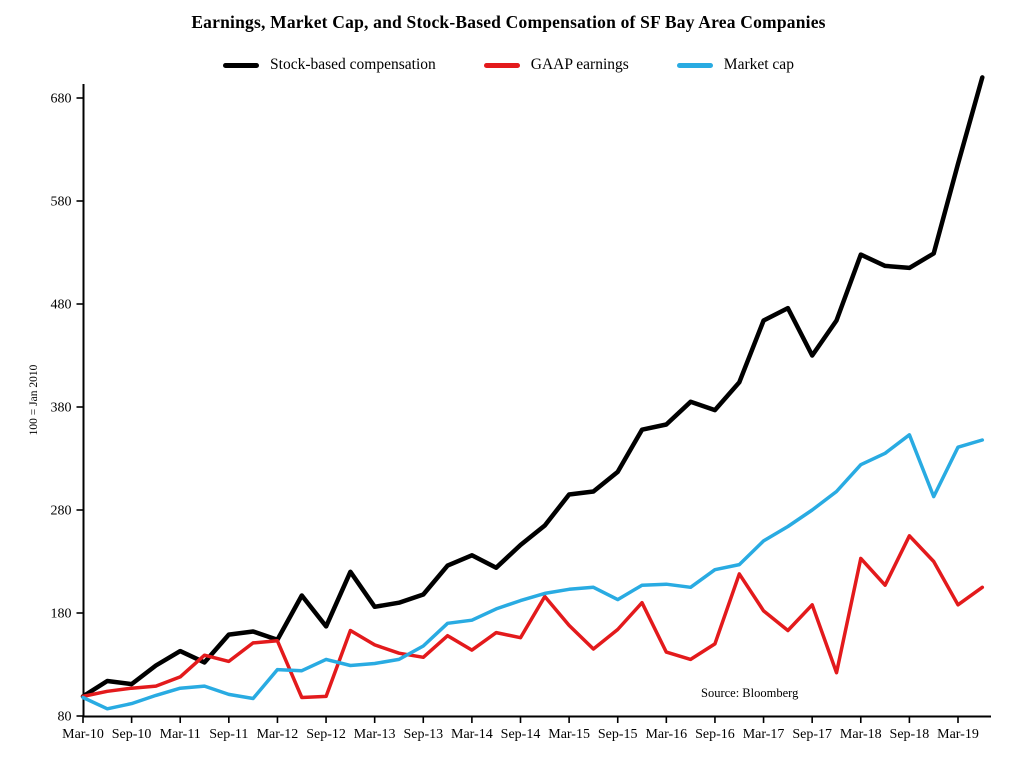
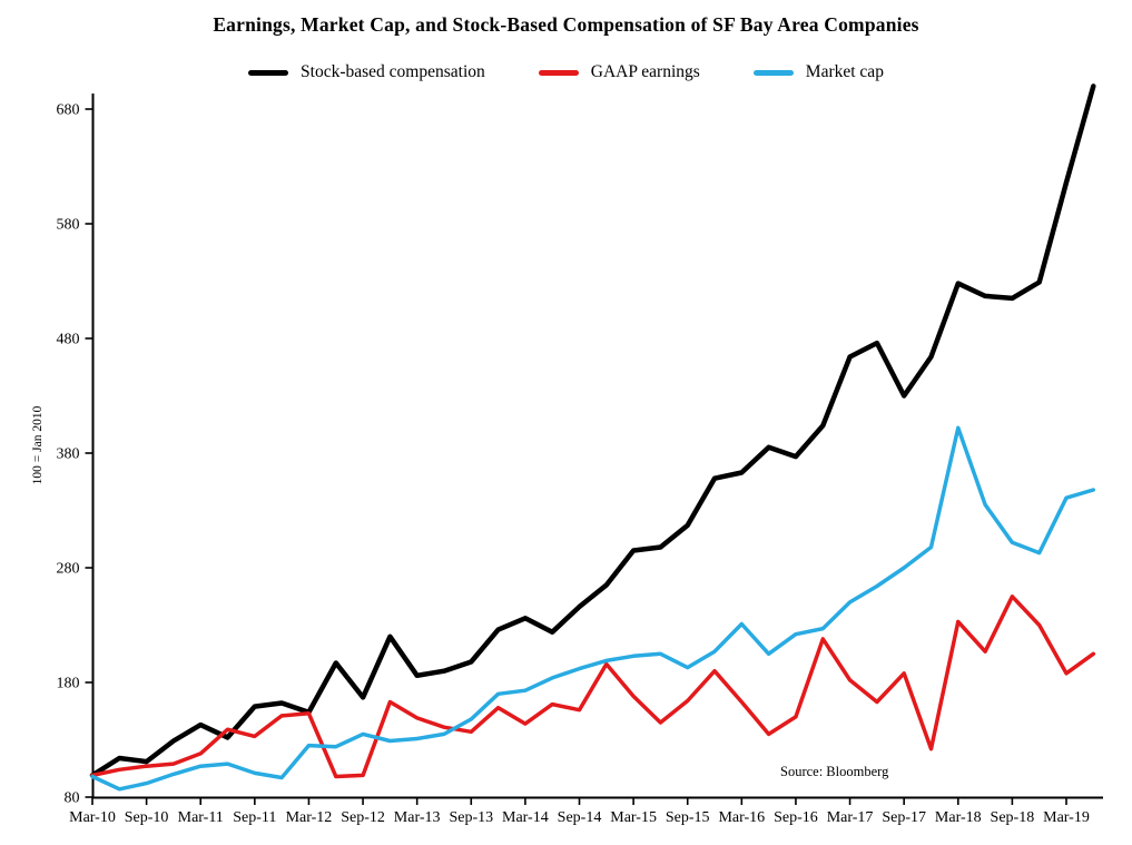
GAAP earnings/Mar-16: 142 -> 163
Market cap/Mar-16: 208 -> 231
Market cap/Mar-18: 324 -> 402
Market cap/Sep-18: 353 -> 302
